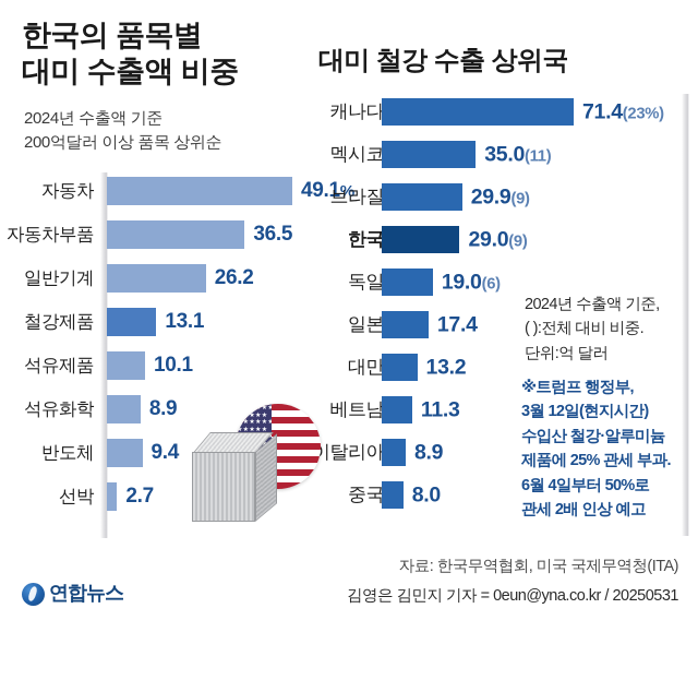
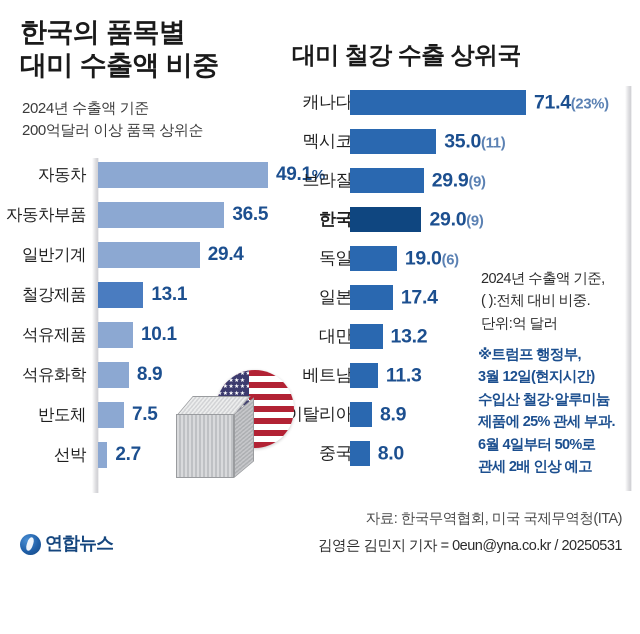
한국의 품목별 대미 수출액 비중/일반기계: 26.2 -> 29.4
한국의 품목별 대미 수출액 비중/반도체: 9.4 -> 7.5
